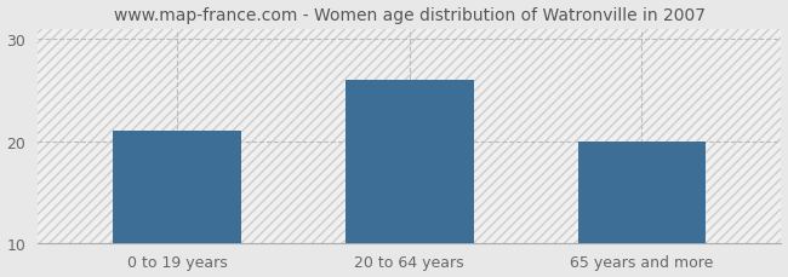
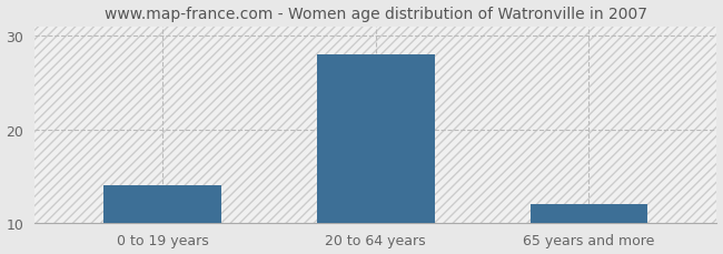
0 to 19 years: 21 -> 14
20 to 64 years: 26 -> 28
65 years and more: 20 -> 12
